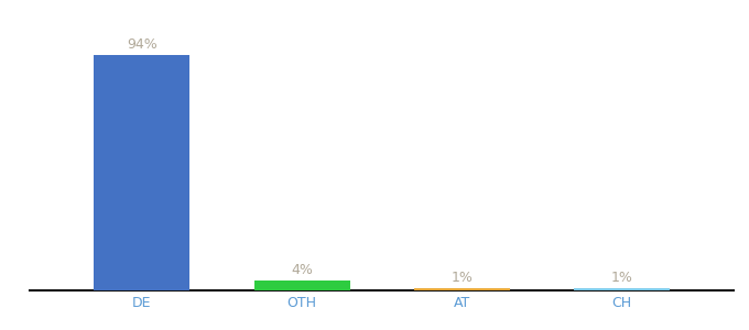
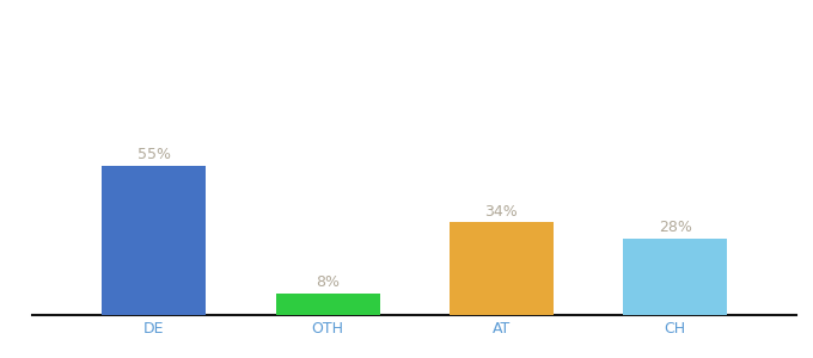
DE: 94% -> 55%
OTH: 4% -> 8%
AT: 1% -> 34%
CH: 1% -> 28%
